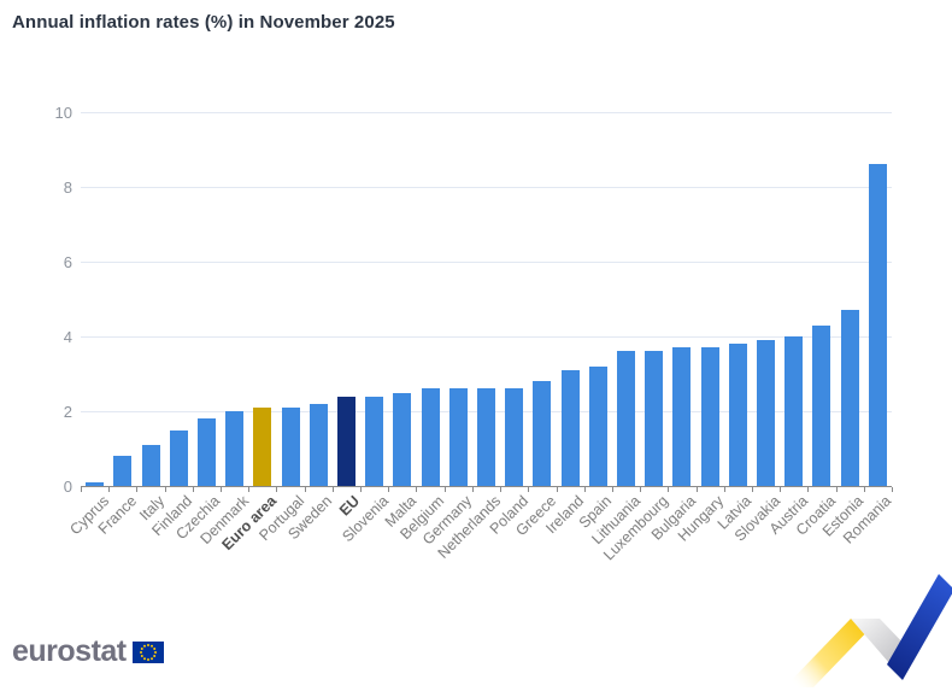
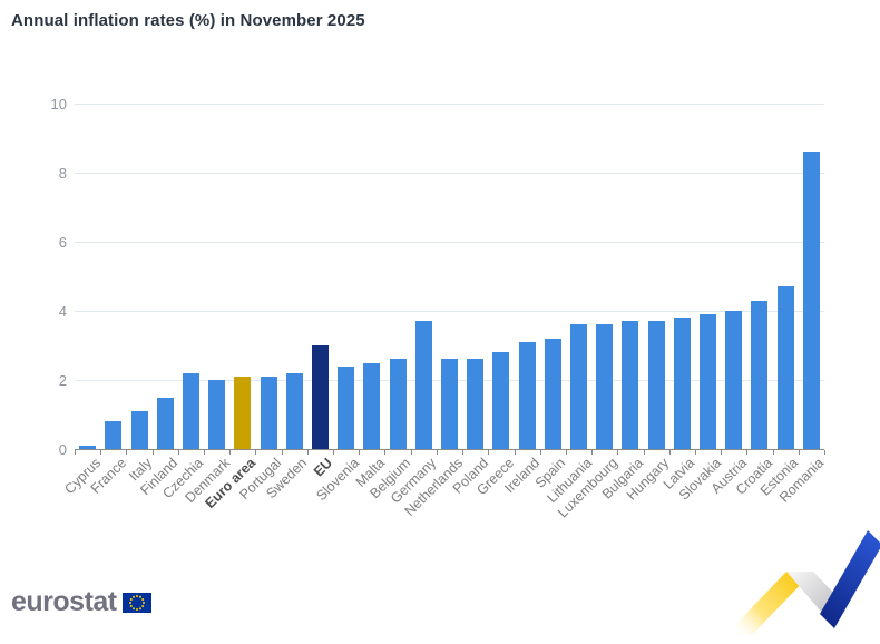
Czechia: 1.8 -> 2.2
EU: 2.4 -> 3.0
Germany: 2.6 -> 3.7
